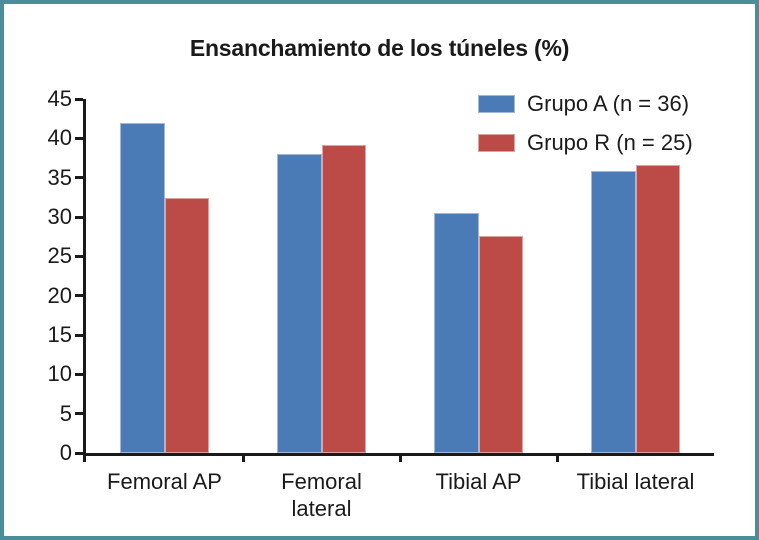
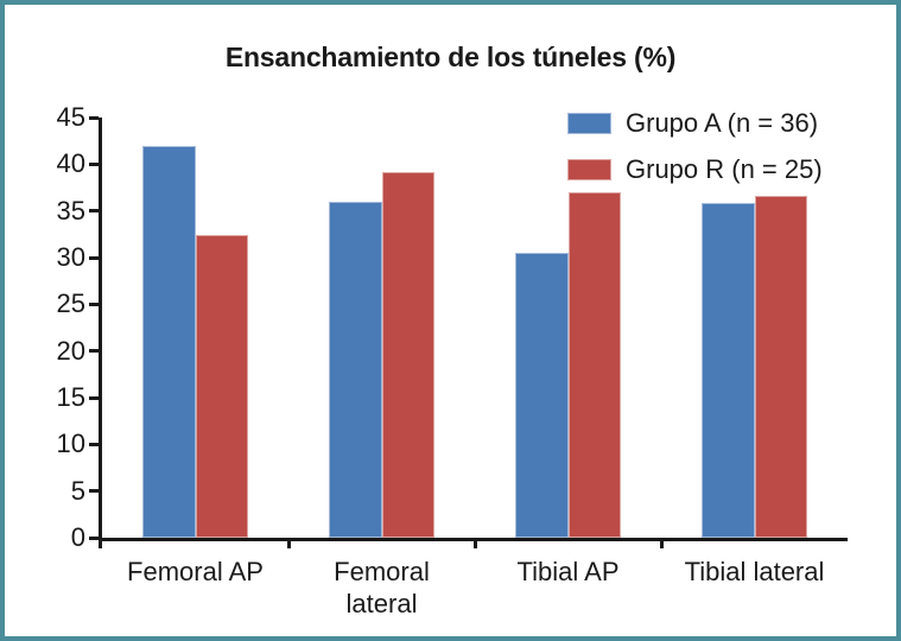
Grupo A (n = 36)/Femoral lateral: 38 -> 36
Grupo R (n = 25)/Tibial AP: 28 -> 37
